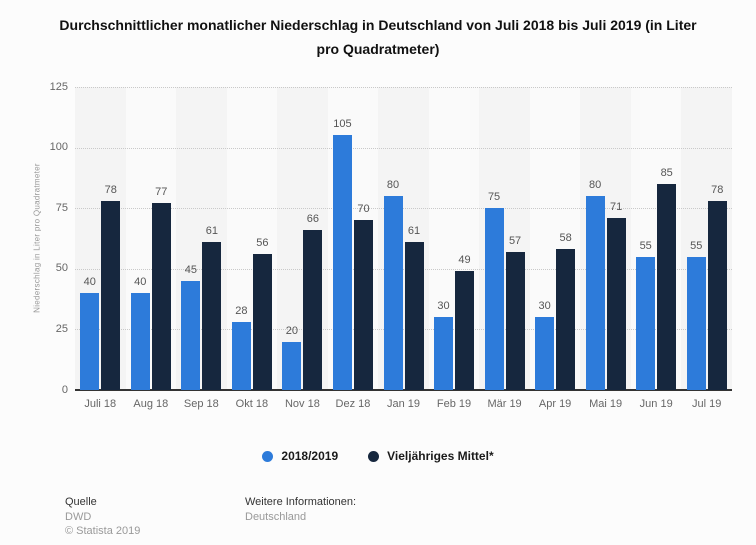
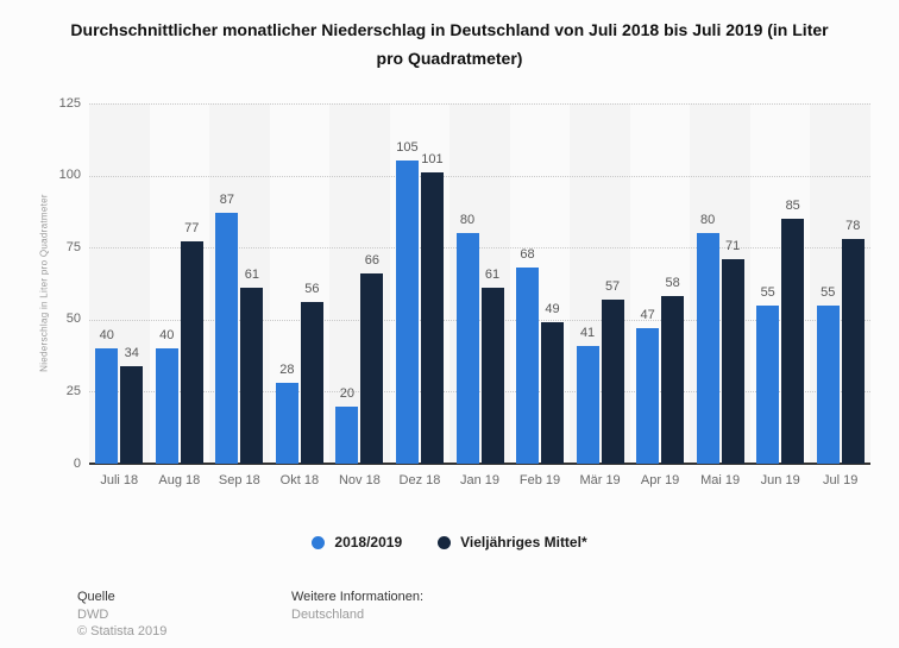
Vieljähriges Mittel*/Juli 18: 78 -> 34
2018/2019/Sep 18: 45 -> 87
Vieljähriges Mittel*/Dez 18: 70 -> 101
2018/2019/Feb 19: 30 -> 68
2018/2019/Mär 19: 75 -> 41
2018/2019/Apr 19: 30 -> 47
